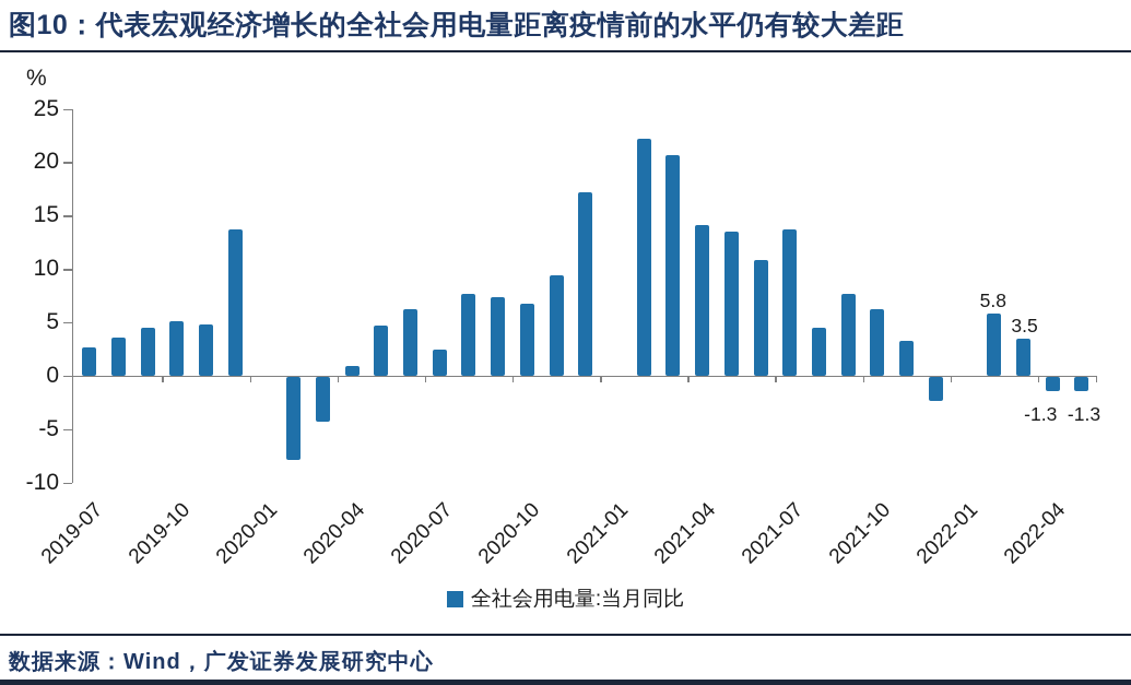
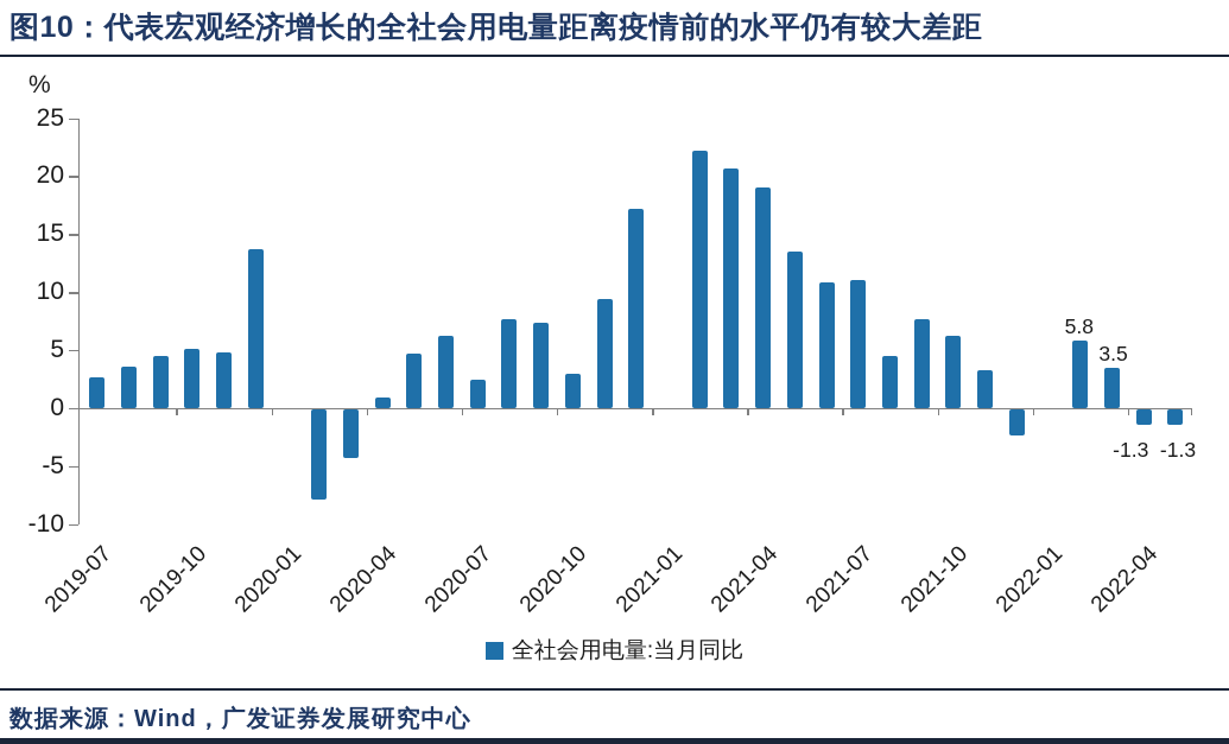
2020-10: 7 -> 3
2021-04: 14 -> 19
2021-07: 14 -> 11
